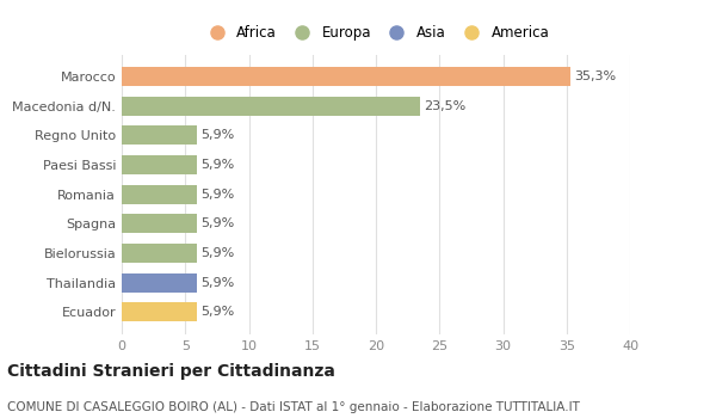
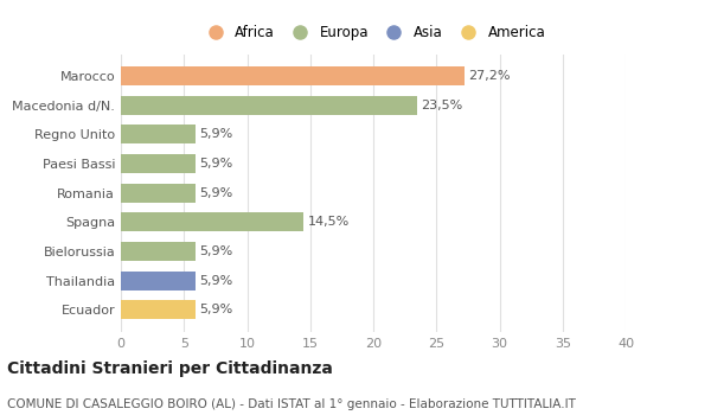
Marocco: 35,3% -> 27,2%
Spagna: 5,9% -> 14,5%
